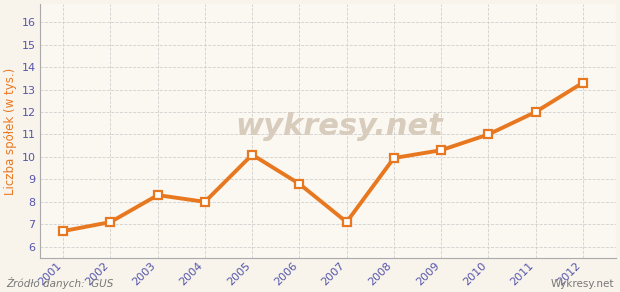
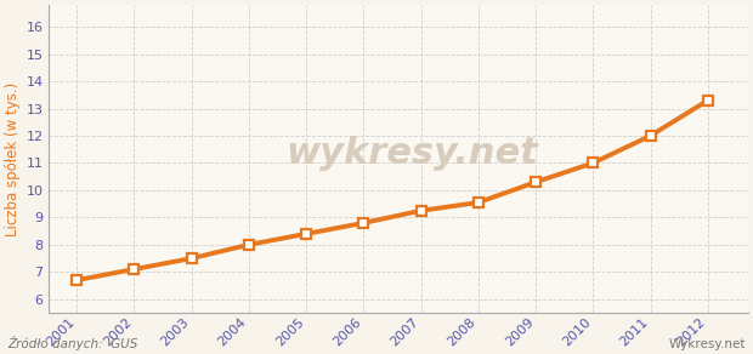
2003: 8.30 -> 7.50
2005: 10.10 -> 8.40
2007: 7.10 -> 9.25
2008: 9.95 -> 9.55
